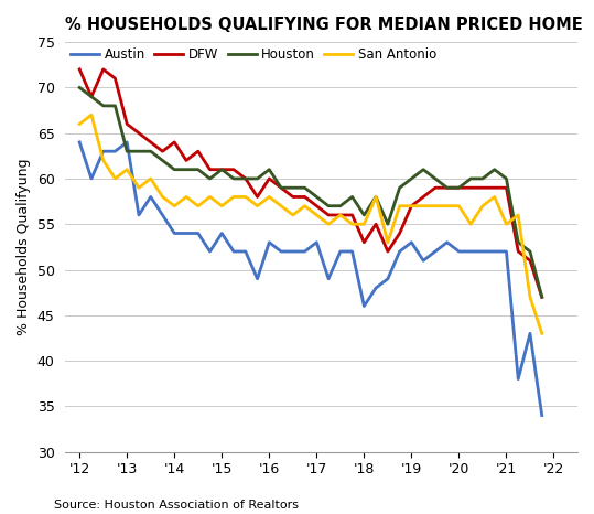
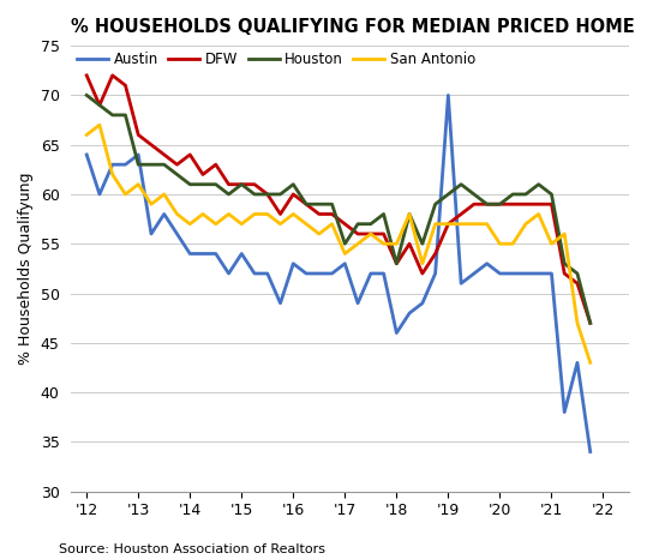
Houston/'17: 58 -> 55
San Antonio/'17: 56 -> 54
Houston/'18: 56 -> 53
Austin/'19: 53 -> 70
San Antonio/'20: 57 -> 55
